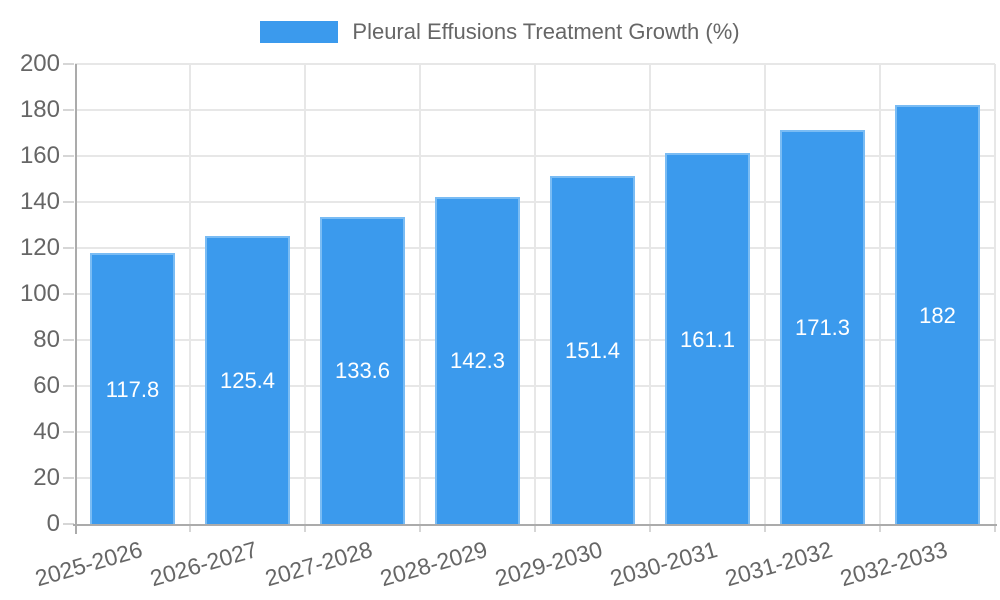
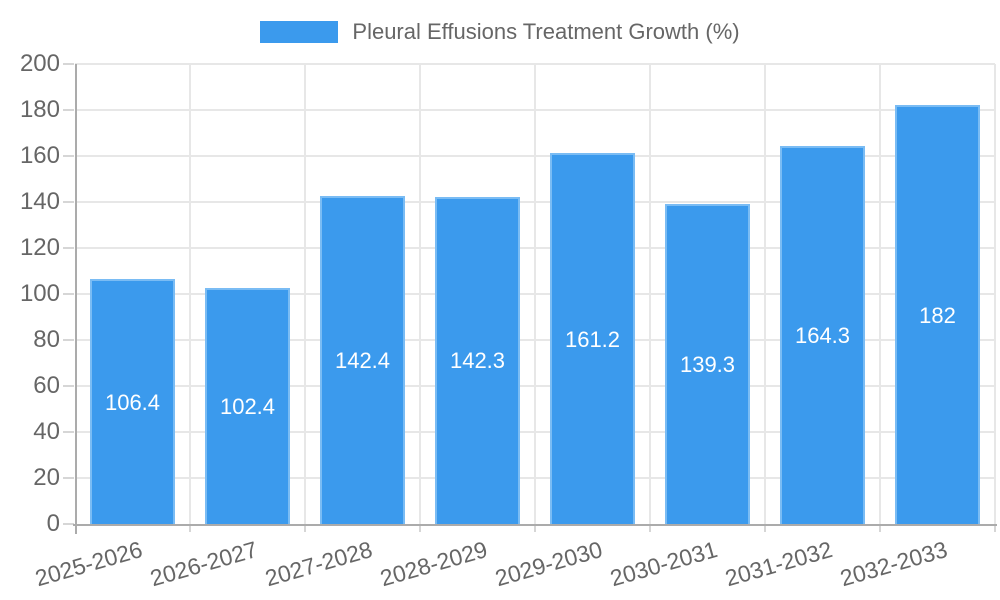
2025-2026: 117.8 -> 106.4
2026-2027: 125.4 -> 102.4
2027-2028: 133.6 -> 142.4
2029-2030: 151.4 -> 161.2
2030-2031: 161.1 -> 139.3
2031-2032: 171.3 -> 164.3
